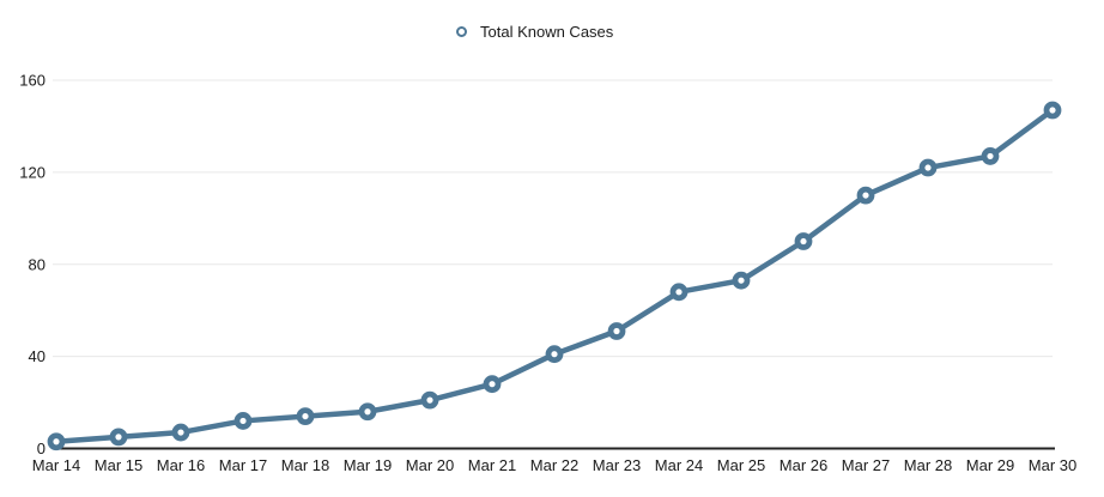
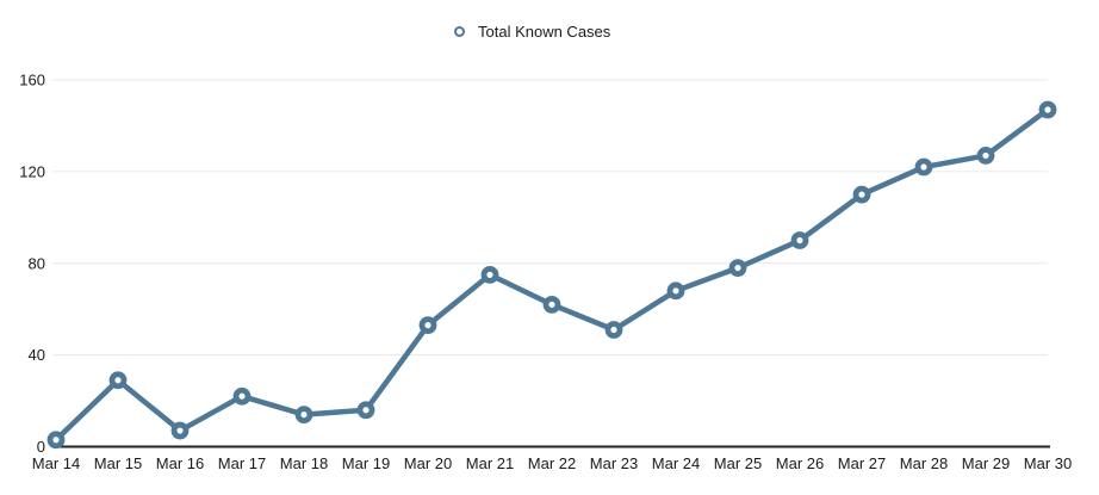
Mar 15: 5 -> 29
Mar 17: 12 -> 22
Mar 20: 21 -> 53
Mar 21: 28 -> 75
Mar 22: 41 -> 62
Mar 25: 73 -> 78
